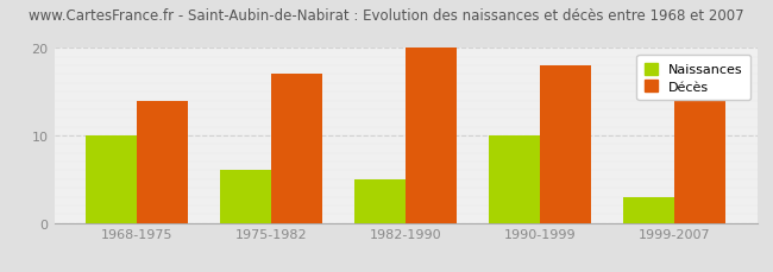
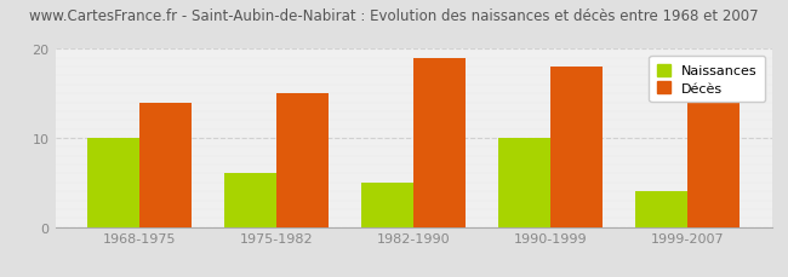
Décès/1975-1982: 17 -> 15
Décès/1982-1990: 20 -> 19
Naissances/1999-2007: 3 -> 4
